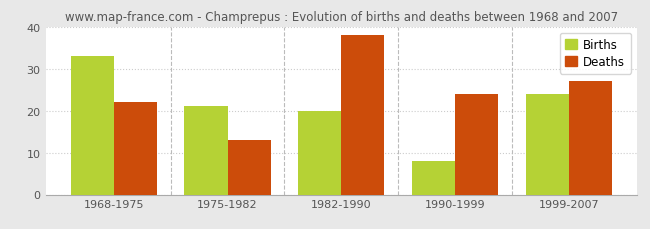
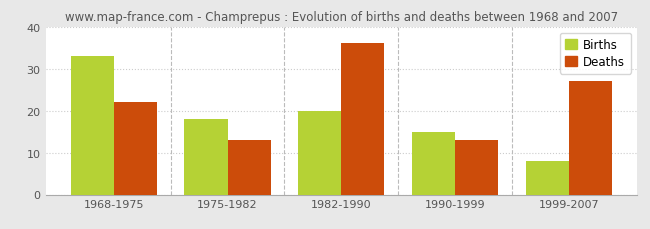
Births/1975-1982: 21 -> 18
Deaths/1982-1990: 38 -> 36
Births/1990-1999: 8 -> 15
Deaths/1990-1999: 24 -> 13
Births/1999-2007: 24 -> 8
